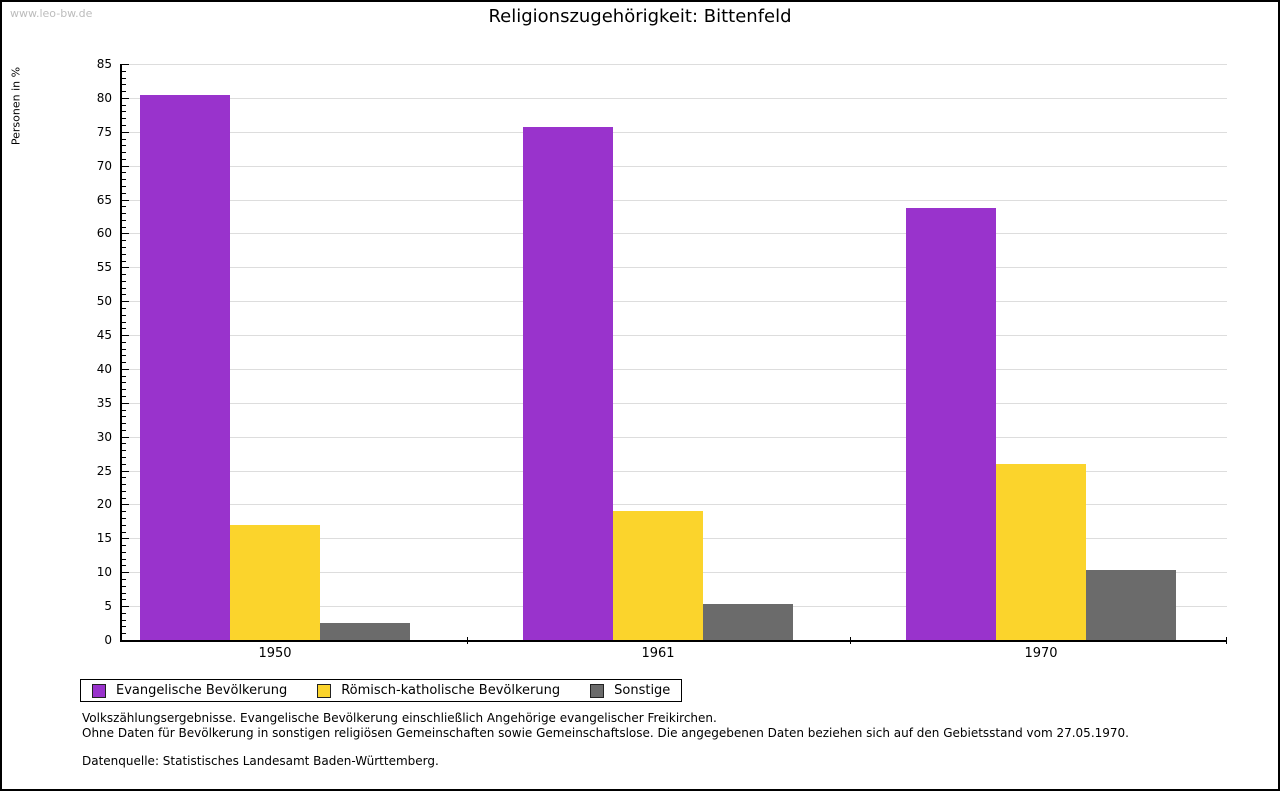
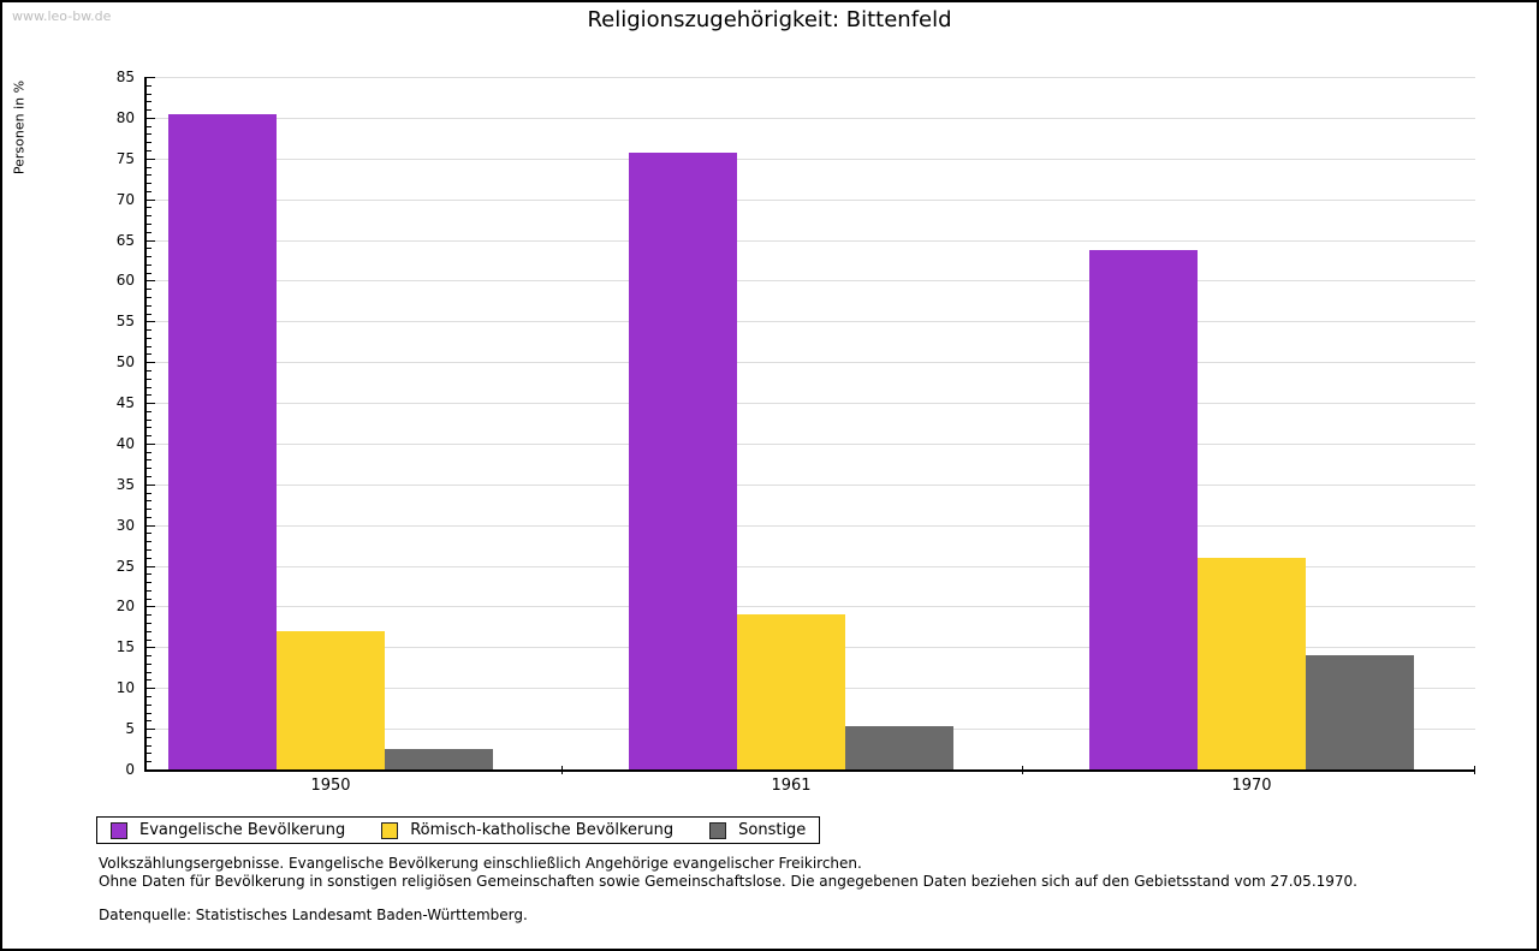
Sonstige/1970: 10 -> 14
